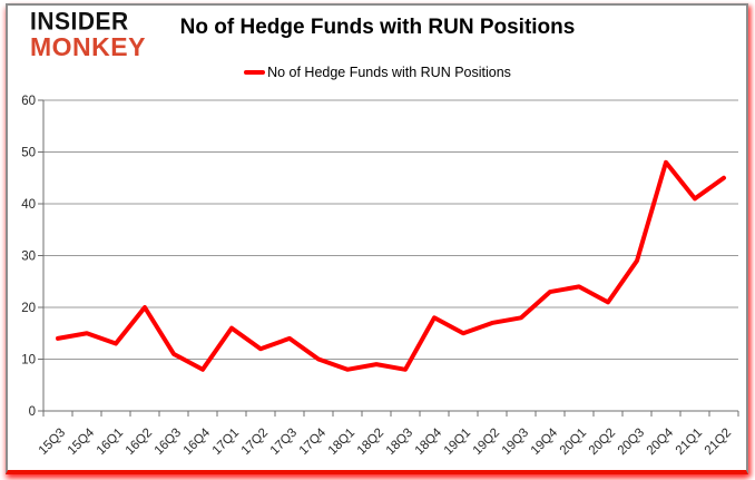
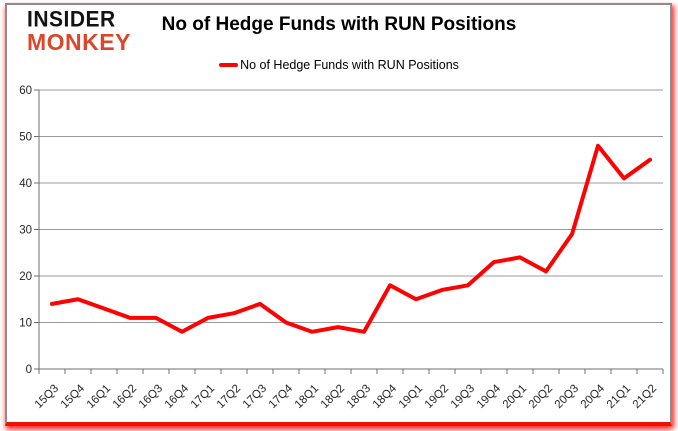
16Q2: 20 -> 11
17Q1: 16 -> 11
